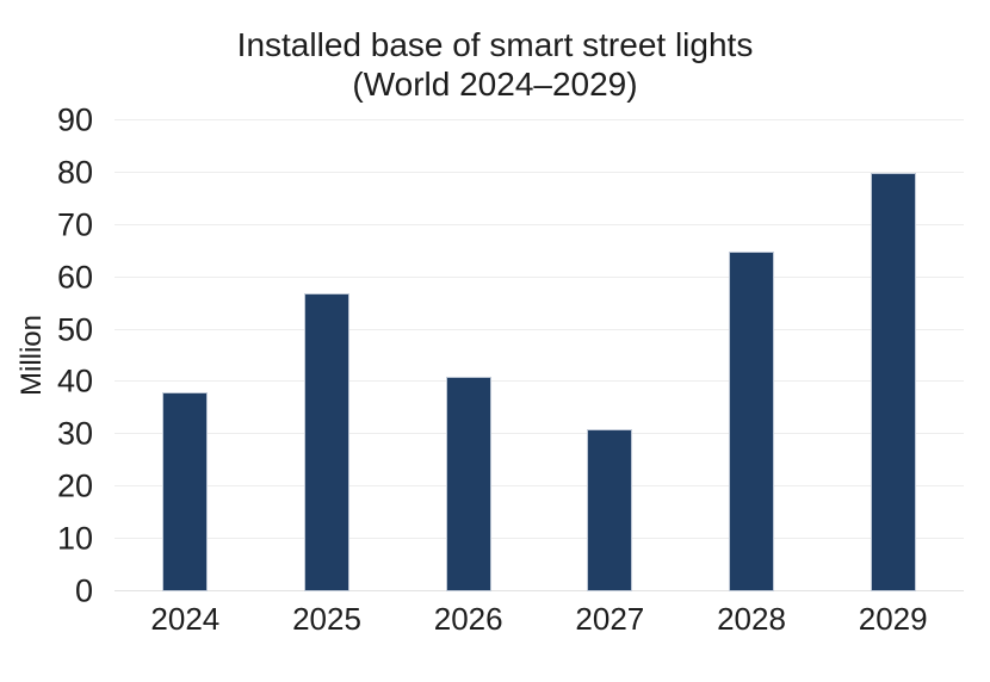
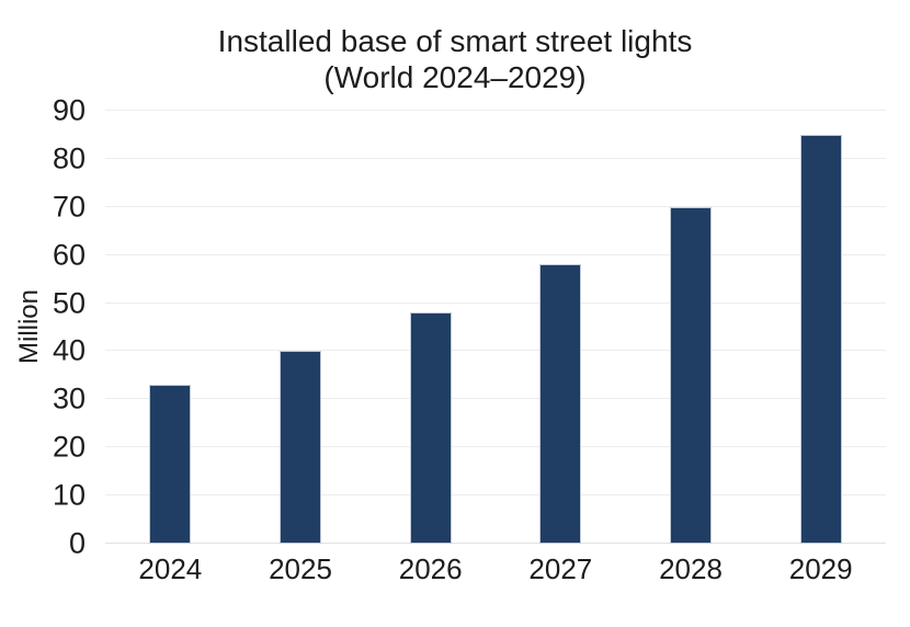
2024: 38 -> 33
2025: 57 -> 40
2026: 41 -> 48
2027: 31 -> 58
2028: 65 -> 70
2029: 80 -> 85
